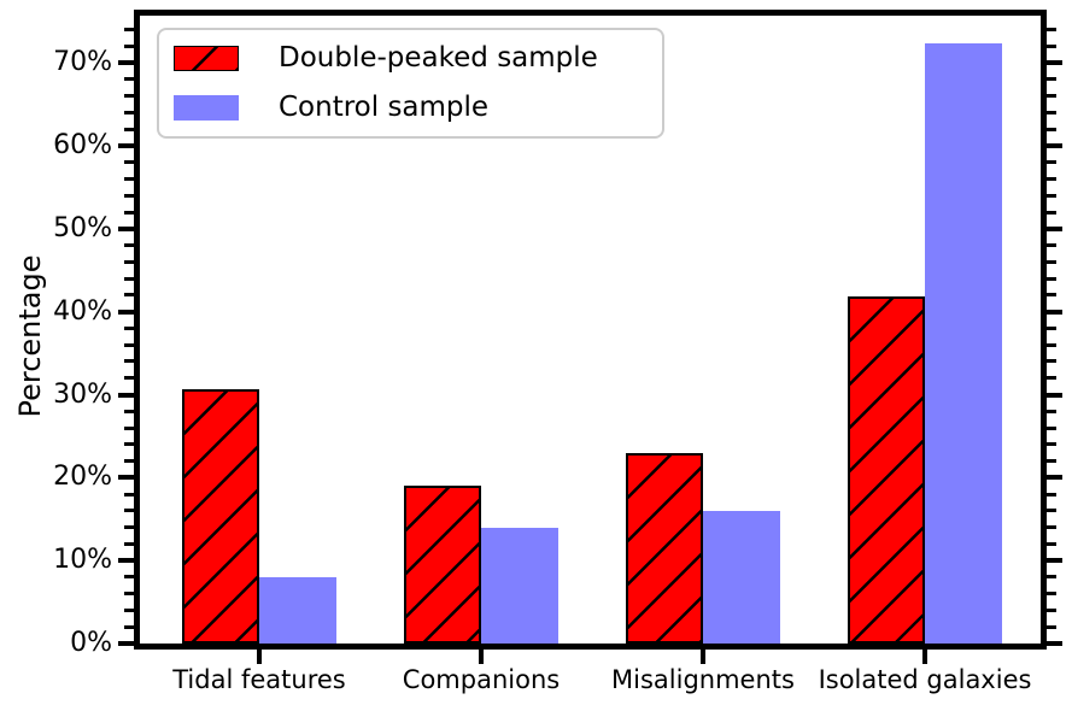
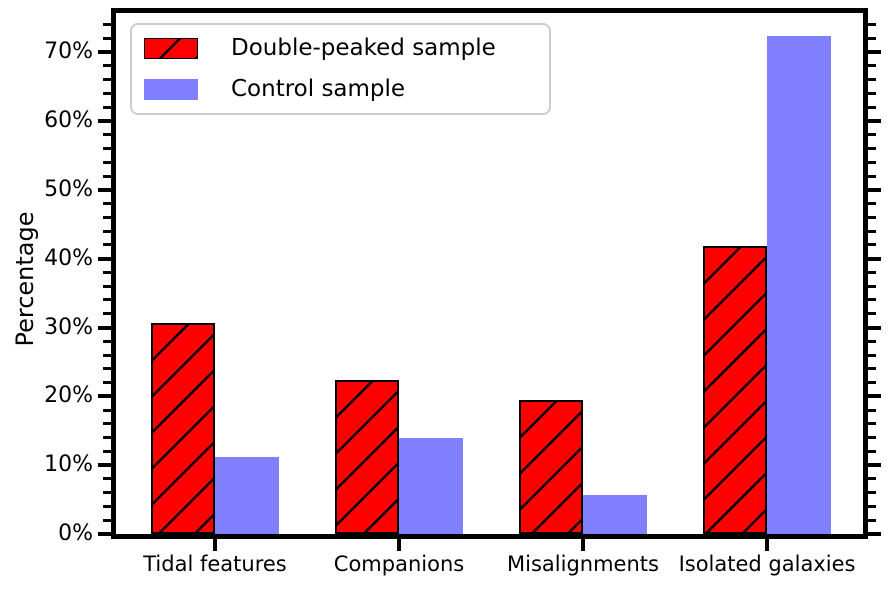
Control sample/Tidal features: 8% -> 11%
Double-peaked sample/Companions: 19% -> 22%
Double-peaked sample/Misalignments: 23% -> 19%
Control sample/Misalignments: 16% -> 6%
